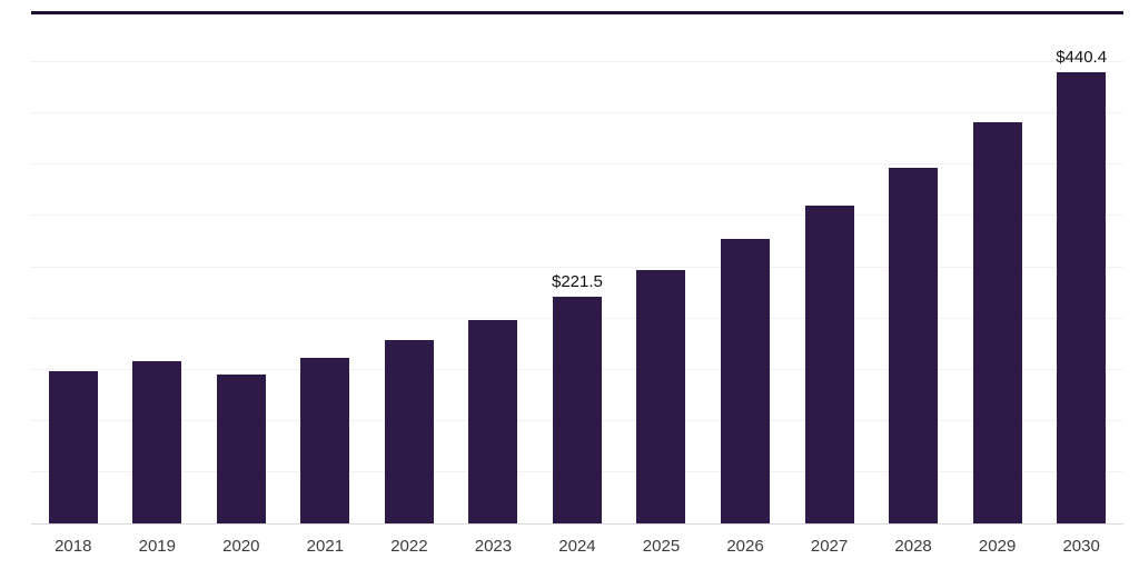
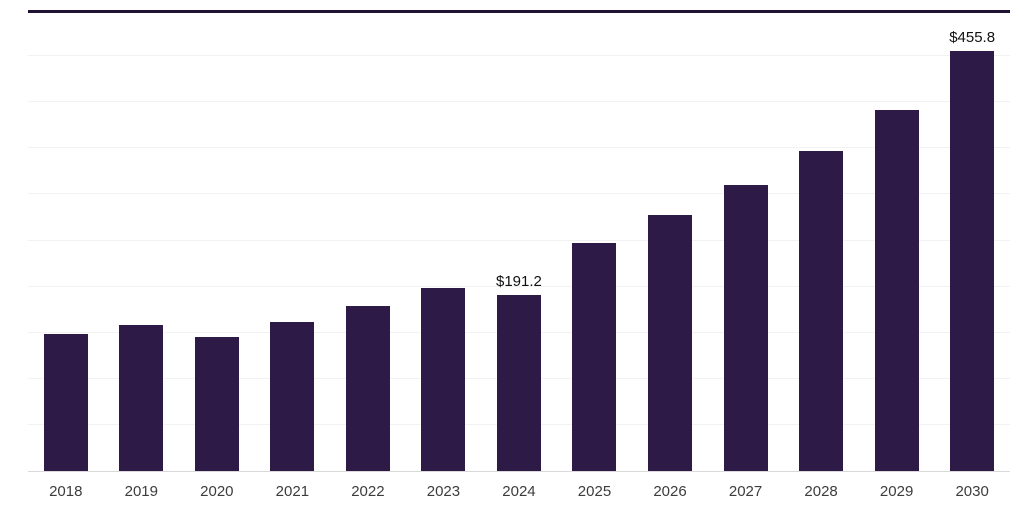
2024: $221.5 -> $191.2
2030: $440.4 -> $455.8
